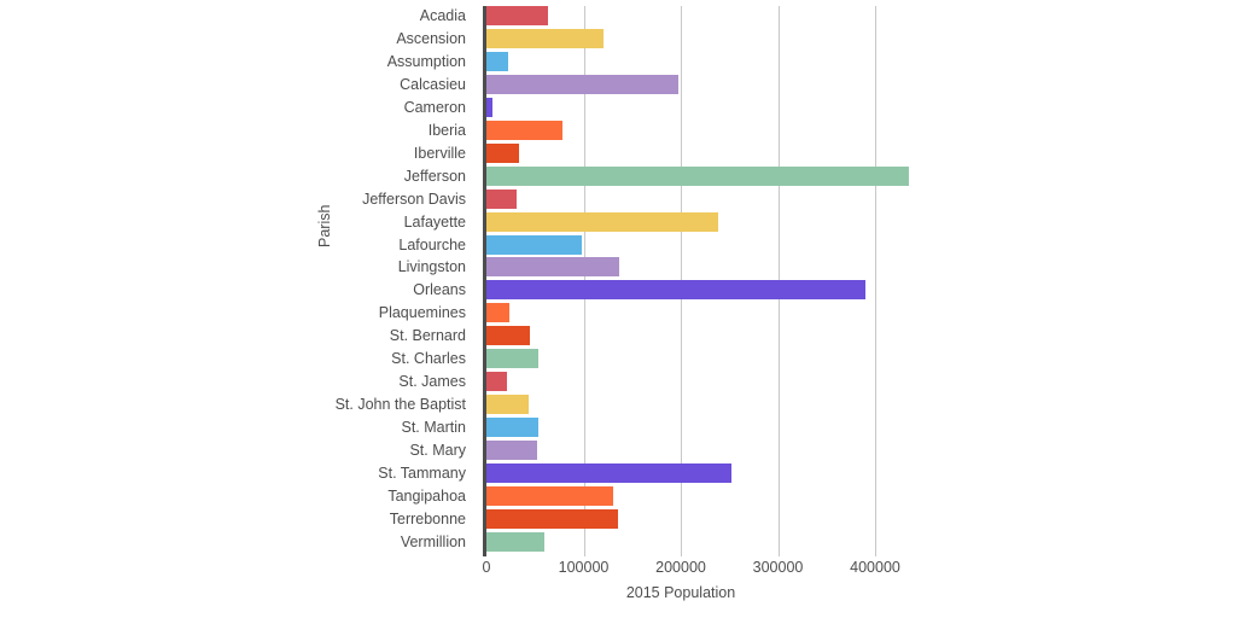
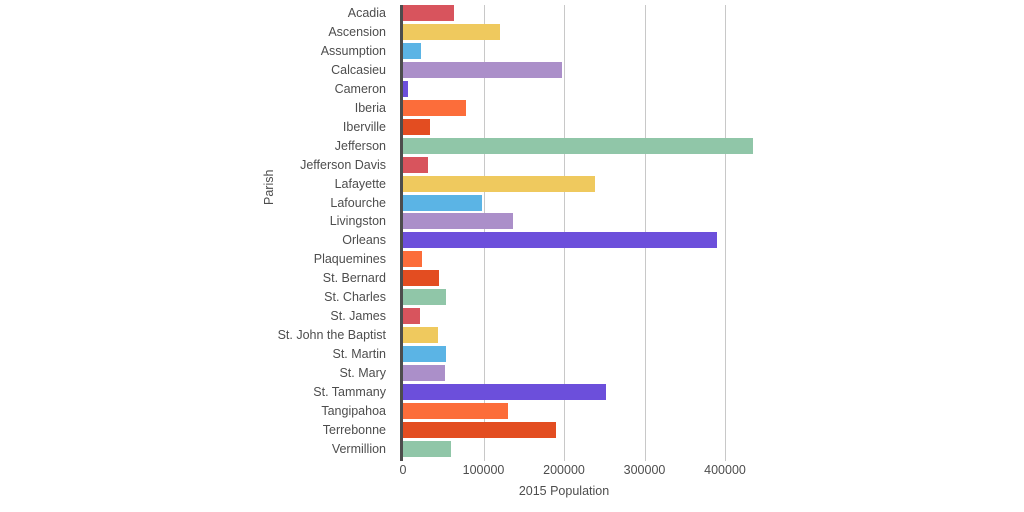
Terrebonne: 140000 -> 190000
